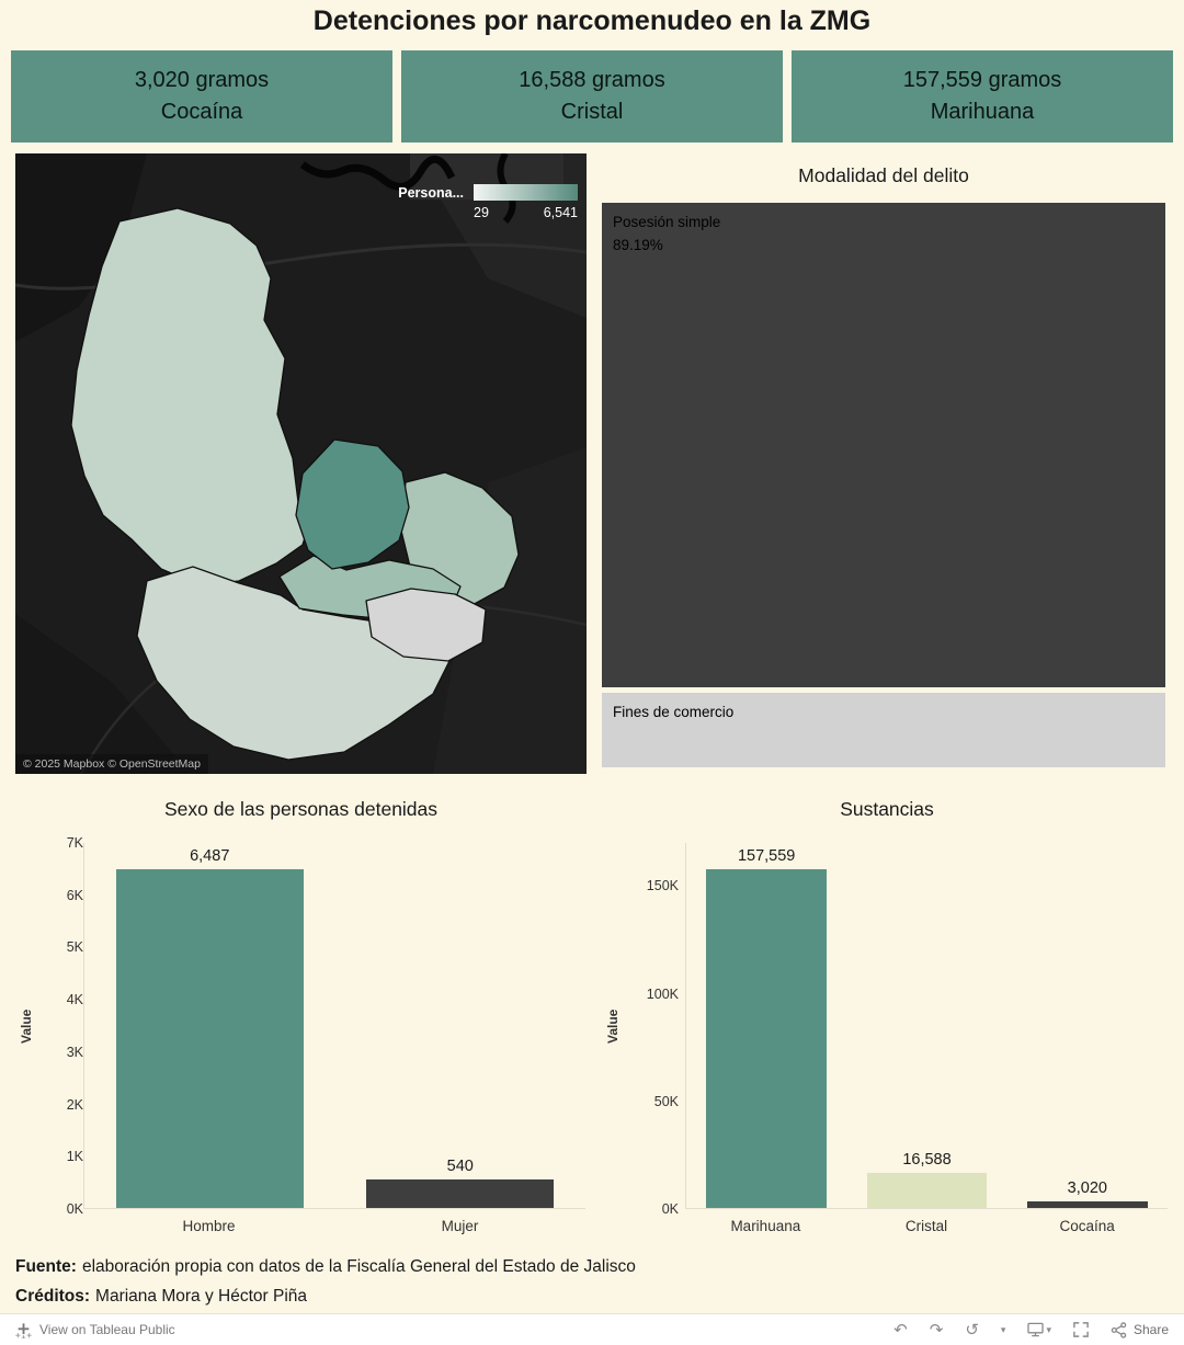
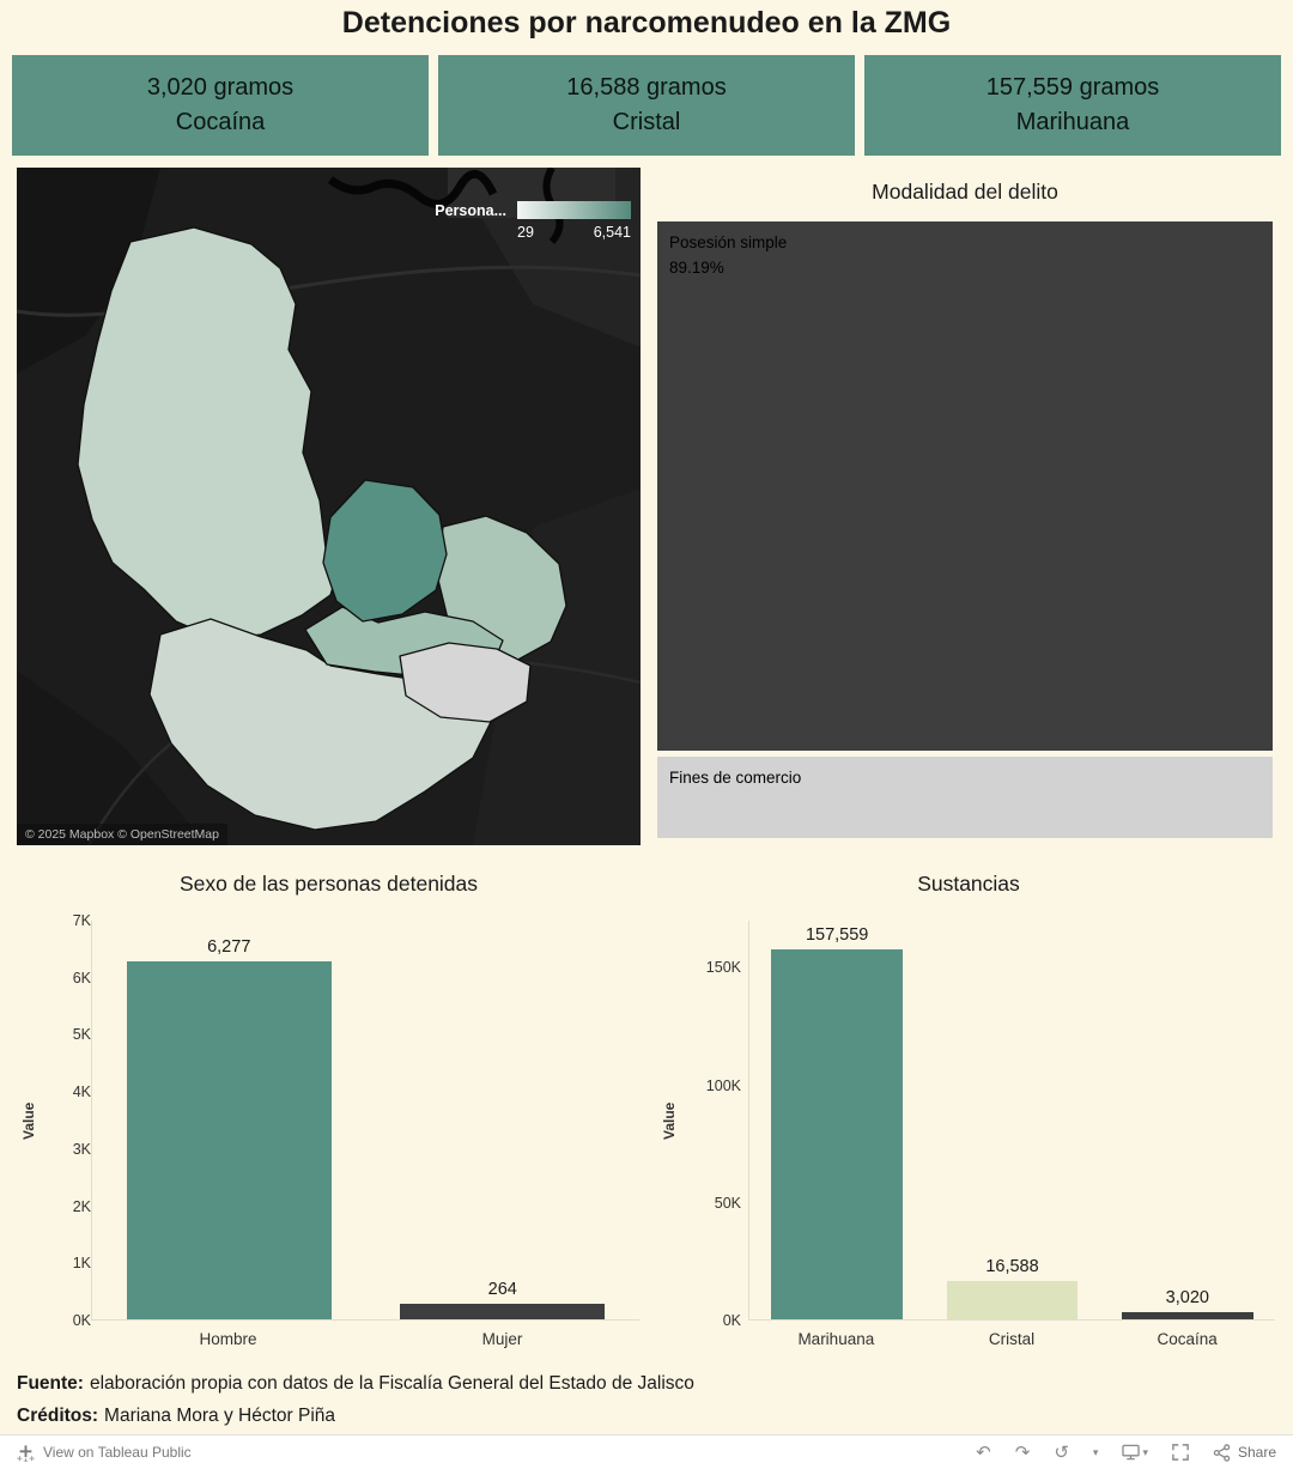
Sexo de las personas detenidas/Hombre: 6,487 -> 6,277
Sexo de las personas detenidas/Mujer: 540 -> 264
